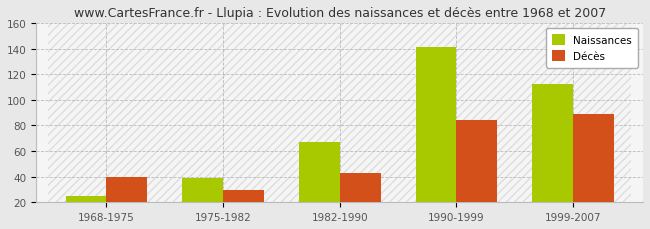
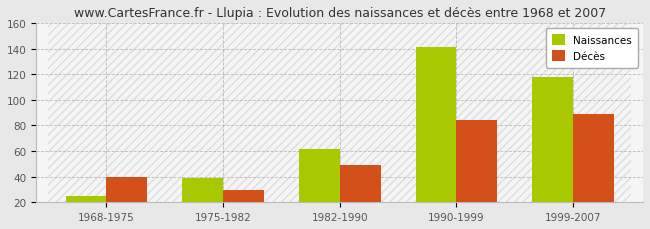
Naissances/1982-1990: 67 -> 62
Décès/1982-1990: 43 -> 49
Naissances/1999-2007: 112 -> 118
